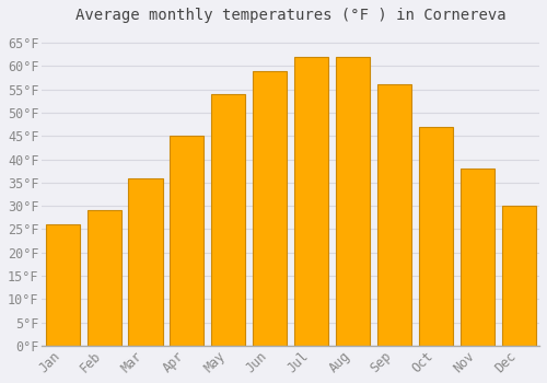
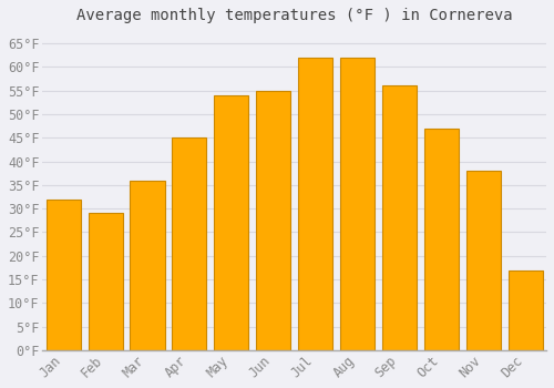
Jan: 26°F -> 32°F
Jun: 59°F -> 55°F
Dec: 30°F -> 17°F
